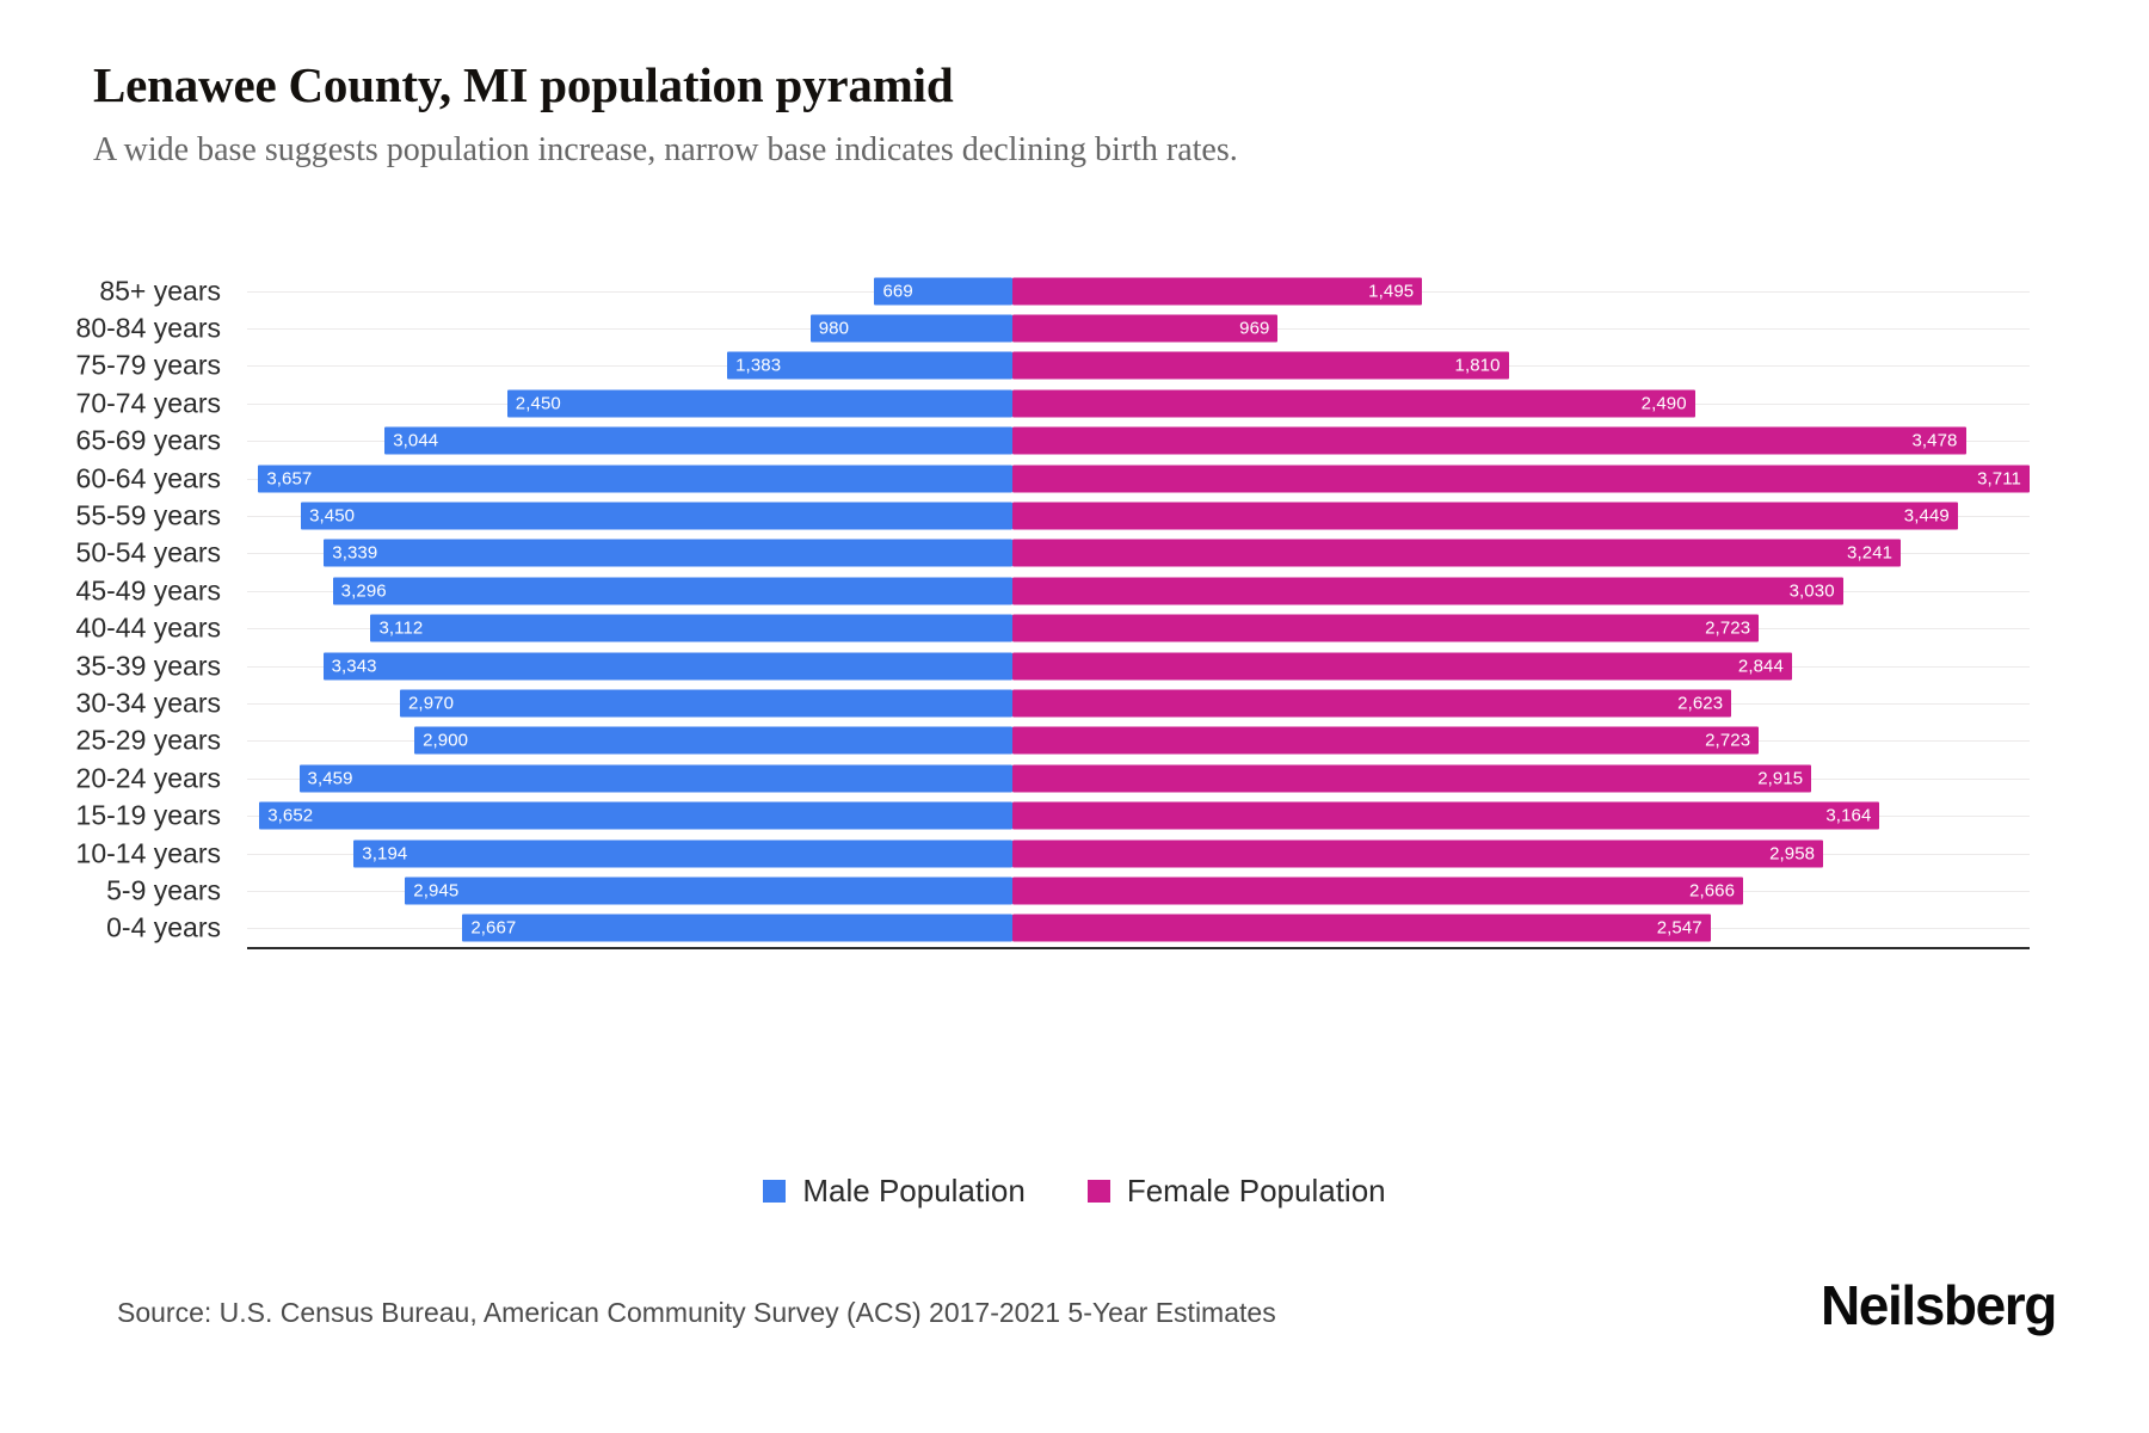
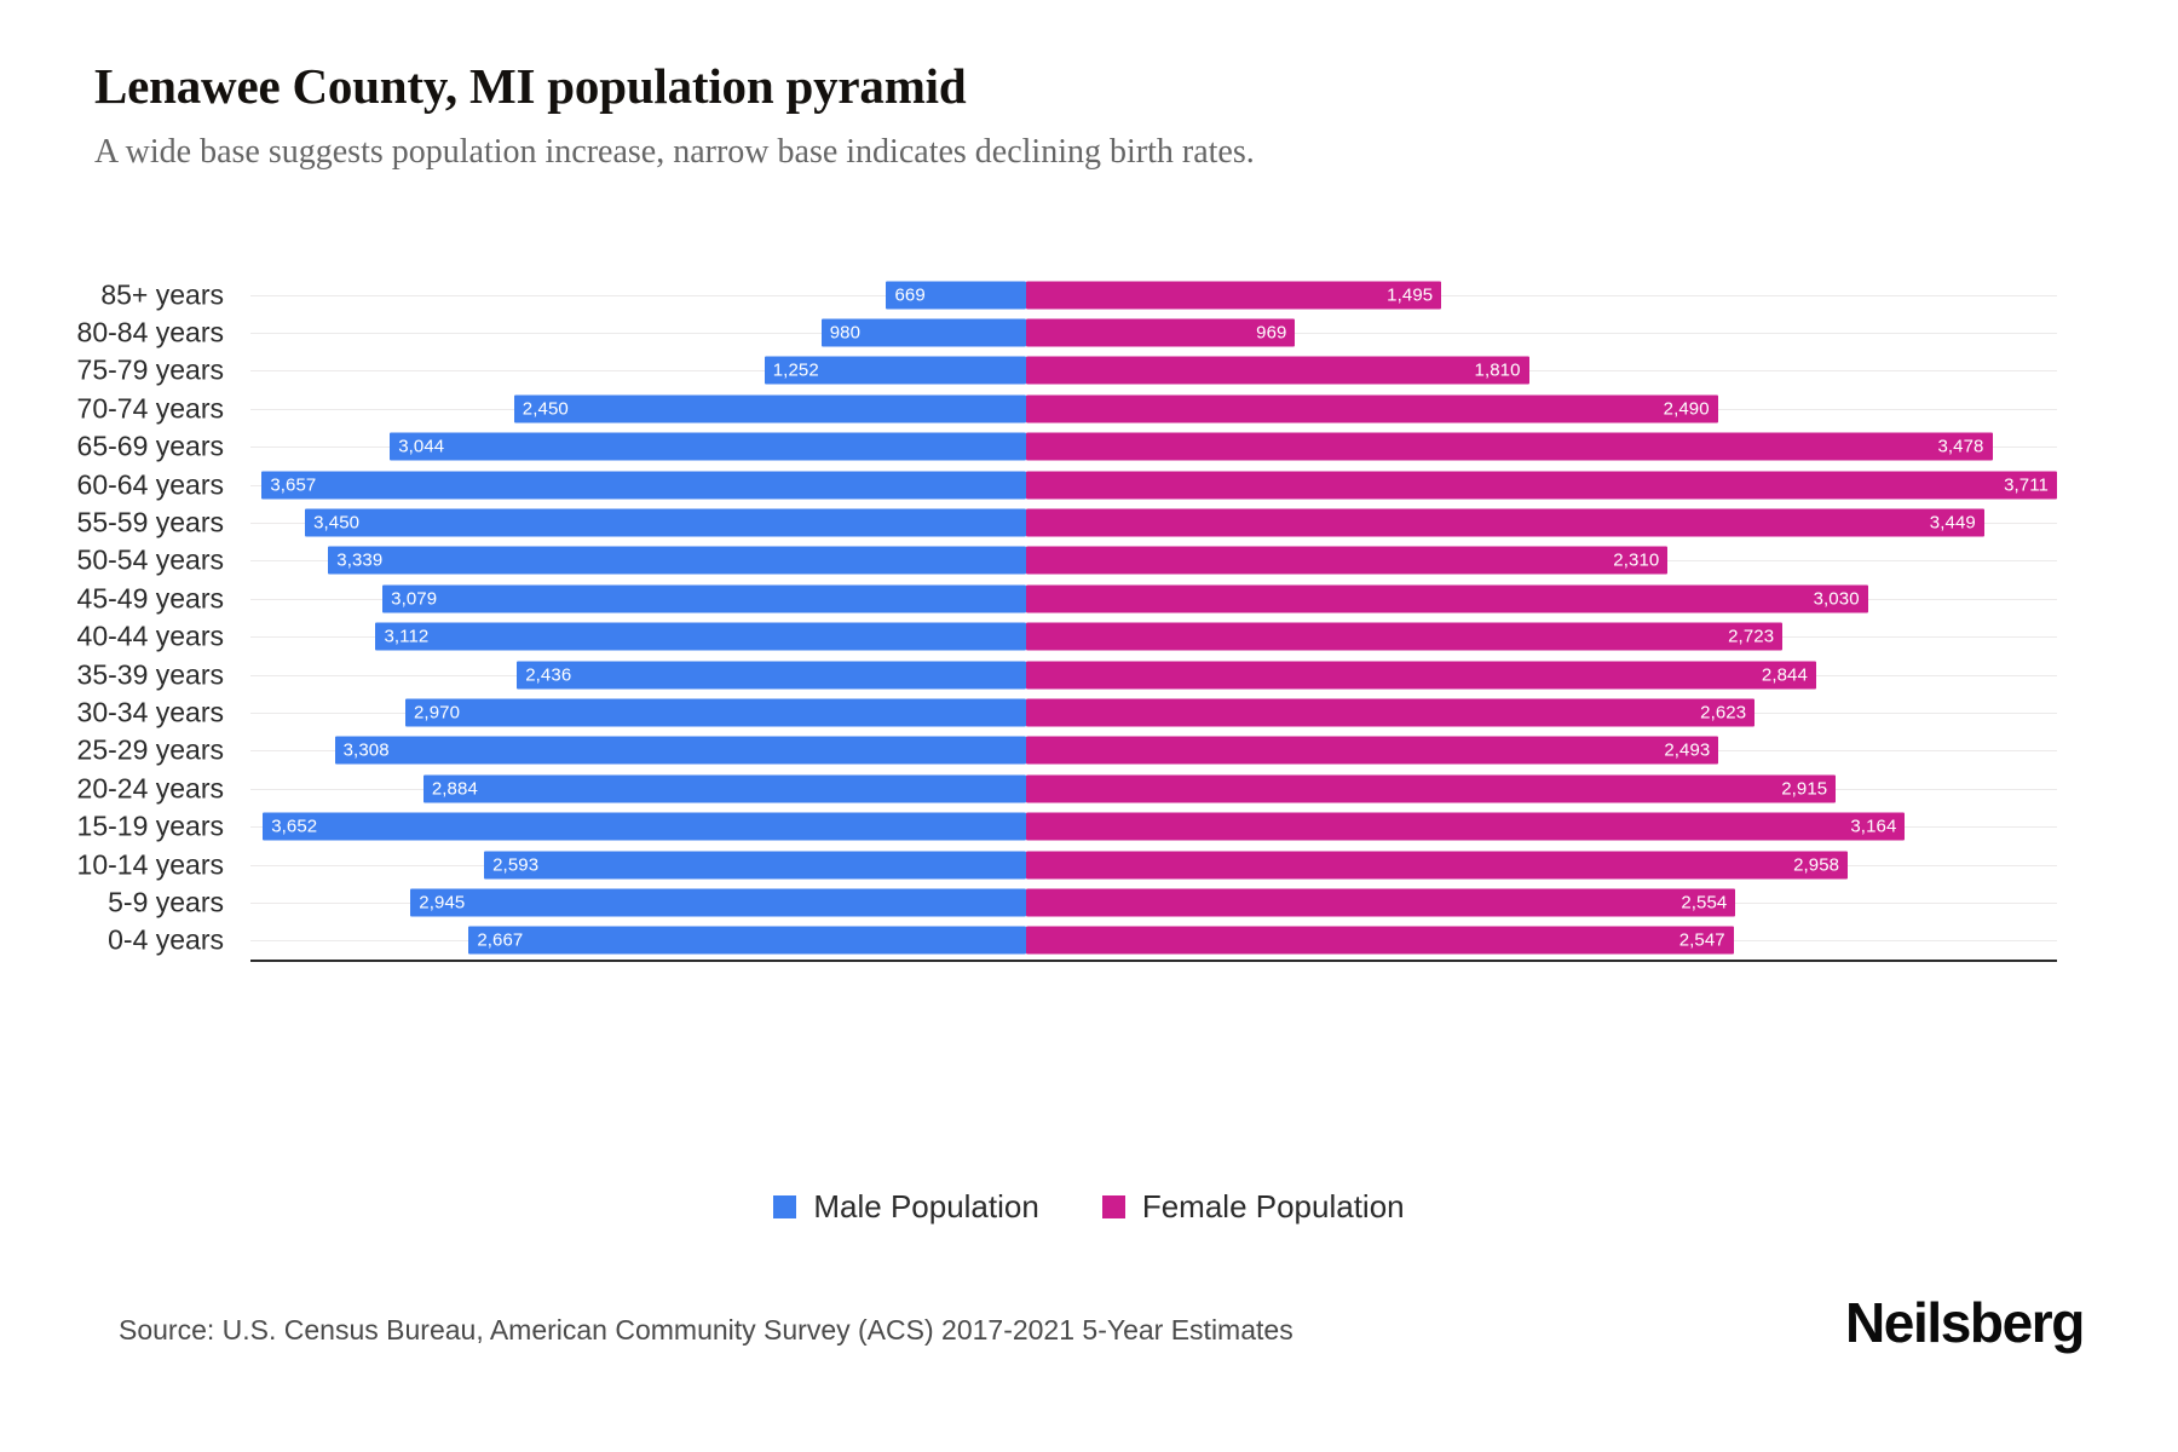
Male Population/75-79 years: 1,383 -> 1,252
Female Population/50-54 years: 3,241 -> 2,310
Male Population/45-49 years: 3,296 -> 3,079
Male Population/35-39 years: 3,343 -> 2,436
Male Population/25-29 years: 2,900 -> 3,308
Female Population/25-29 years: 2,723 -> 2,493
Male Population/20-24 years: 3,459 -> 2,884
Male Population/10-14 years: 3,194 -> 2,593
Female Population/5-9 years: 2,666 -> 2,554
